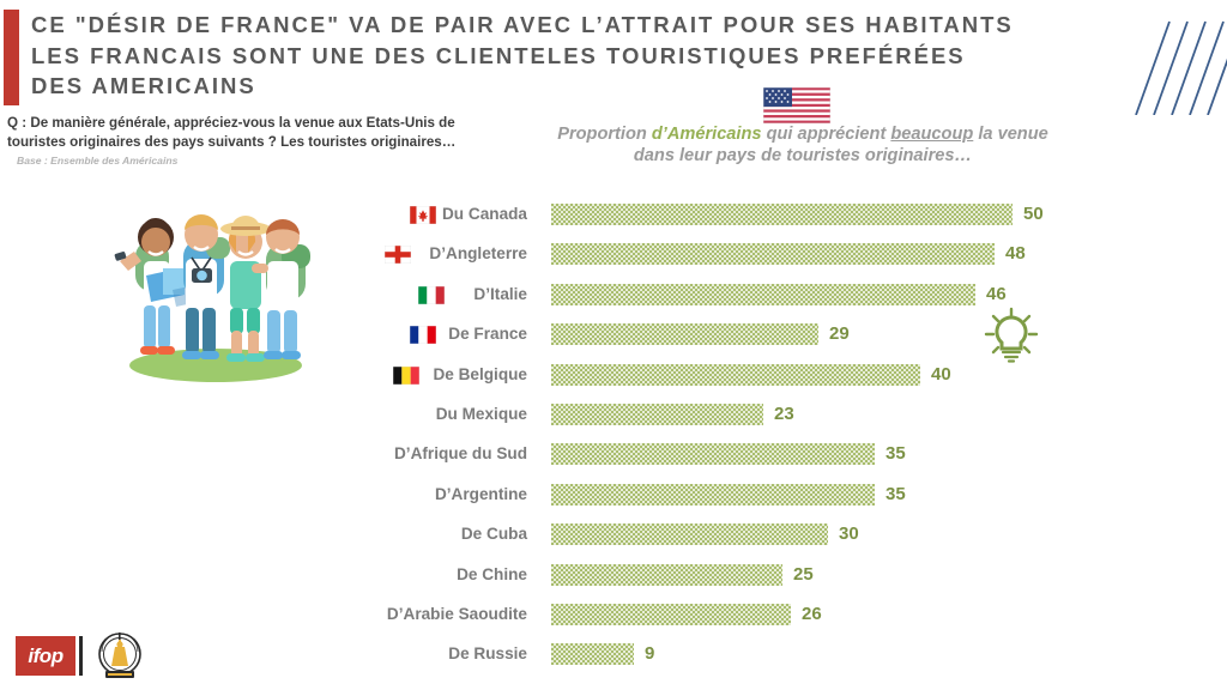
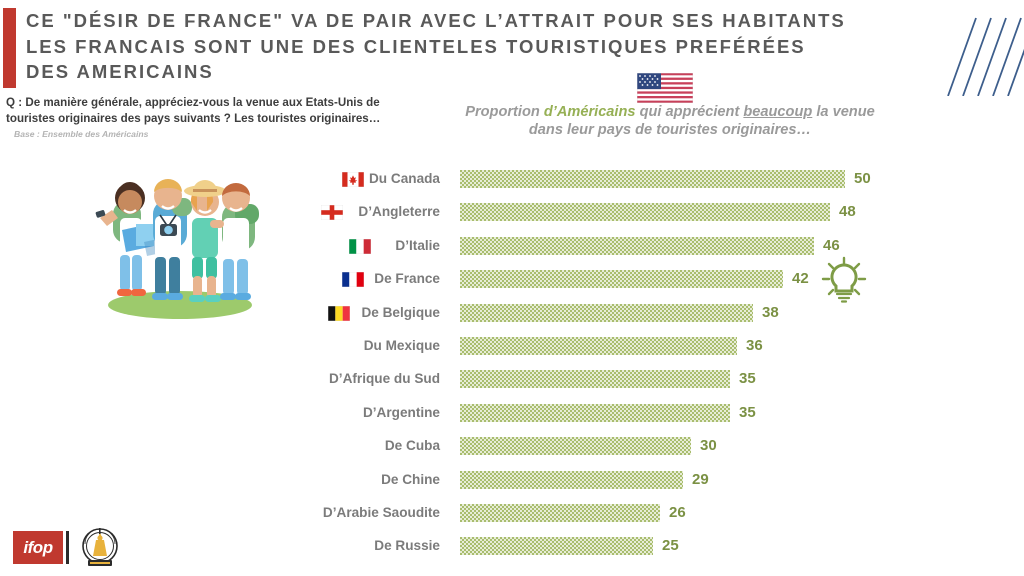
De France: 29 -> 42
De Belgique: 40 -> 38
Du Mexique: 23 -> 36
De Chine: 25 -> 29
De Russie: 9 -> 25
